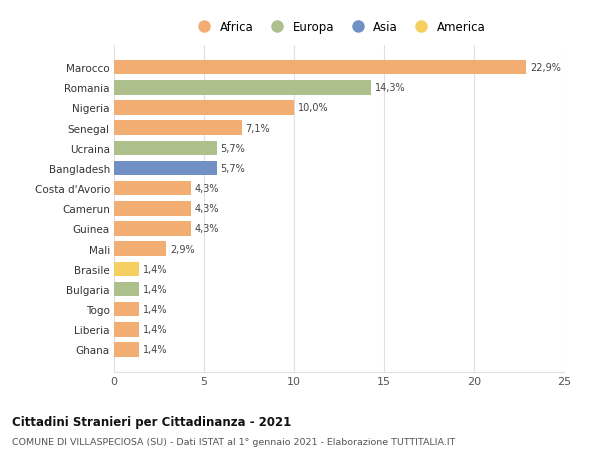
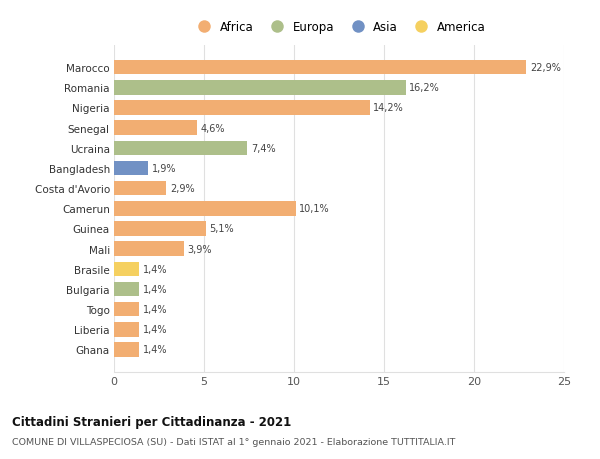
Romania: 14,3% -> 16,2%
Nigeria: 10,0% -> 14,2%
Senegal: 7,1% -> 4,6%
Ucraina: 5,7% -> 7,4%
Bangladesh: 5,7% -> 1,9%
Costa d'Avorio: 4,3% -> 2,9%
Camerun: 4,3% -> 10,1%
Guinea: 4,3% -> 5,1%
Mali: 2,9% -> 3,9%
